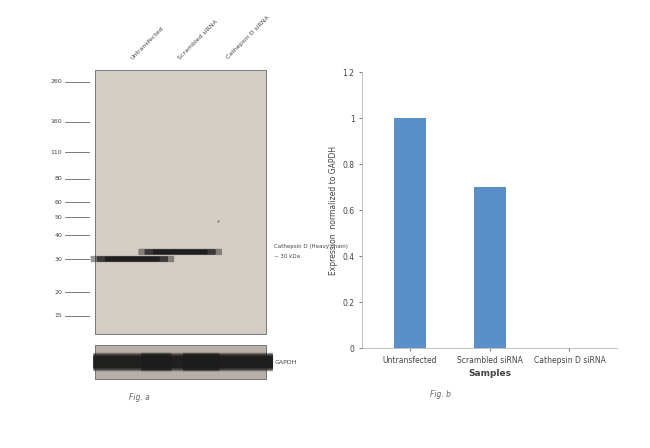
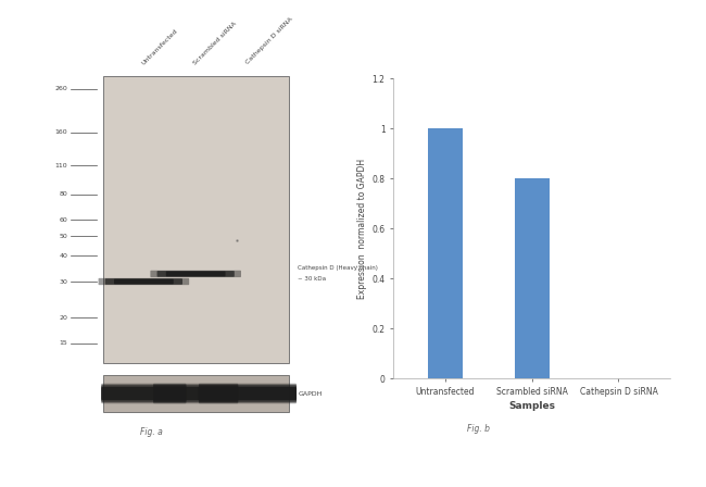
Scrambled siRNA: 0.7 -> 0.8
